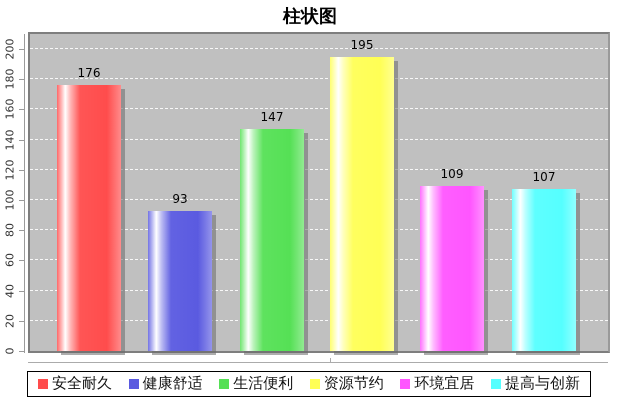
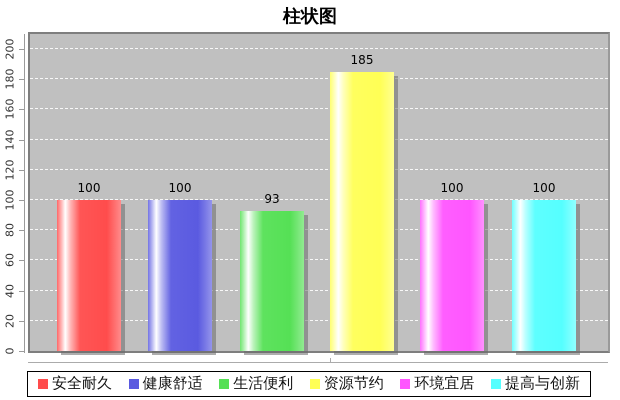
安全耐久: 176 -> 100
健康舒适: 93 -> 100
生活便利: 147 -> 93
资源节约: 195 -> 185
环境宜居: 109 -> 100
提高与创新: 107 -> 100
